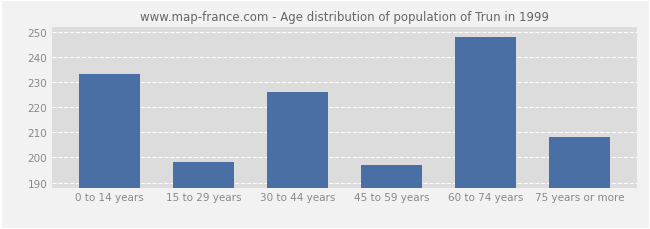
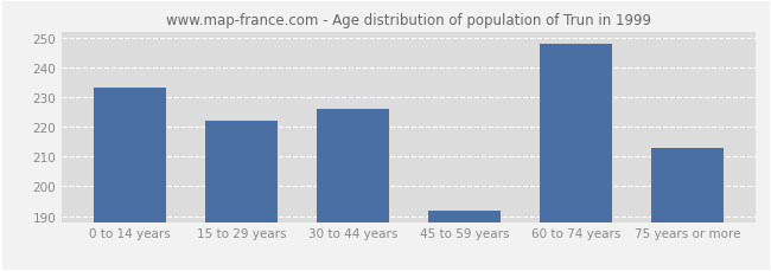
15 to 29 years: 198 -> 222
45 to 59 years: 197 -> 192
75 years or more: 208 -> 213
